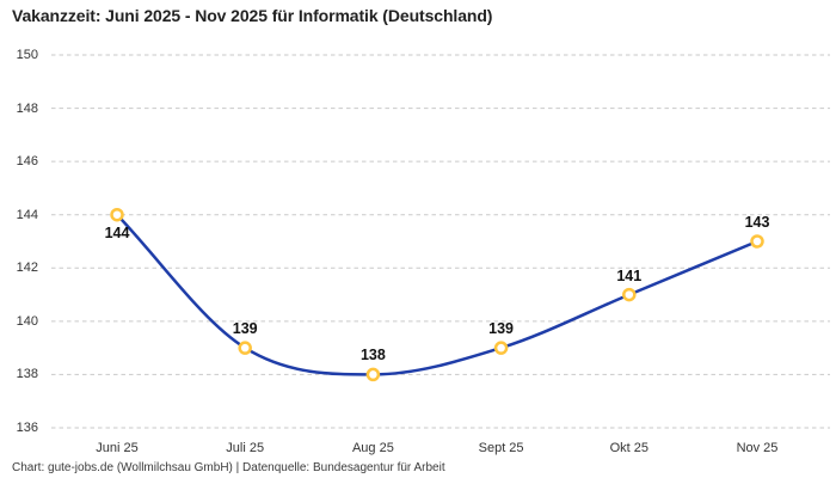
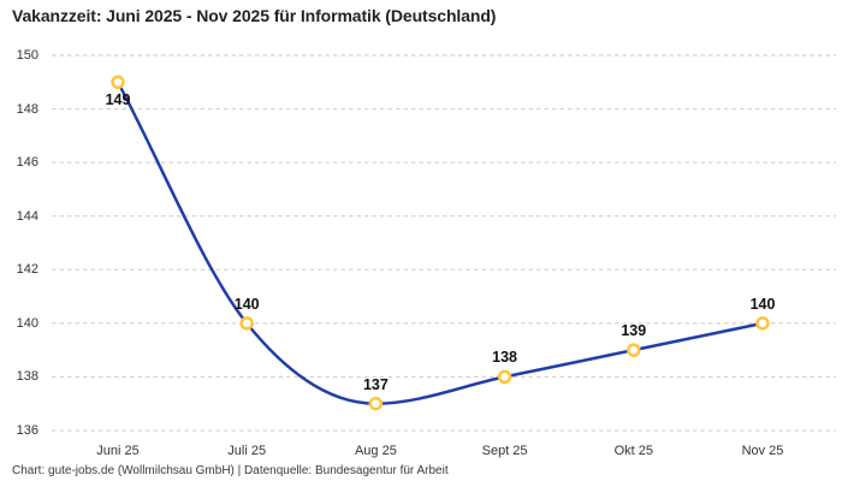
Juni 25: 144 -> 149
Juli 25: 139 -> 140
Aug 25: 138 -> 137
Sept 25: 139 -> 138
Okt 25: 141 -> 139
Nov 25: 143 -> 140
